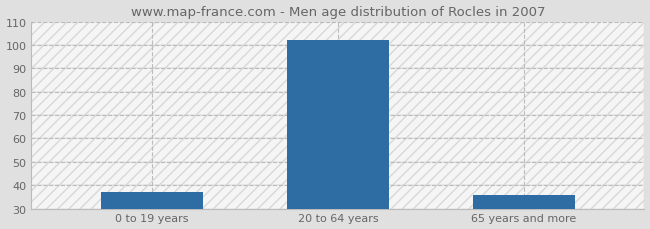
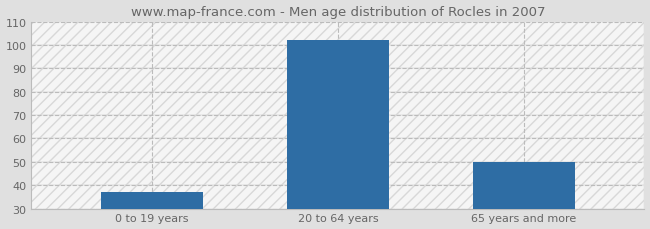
65 years and more: 36 -> 50
